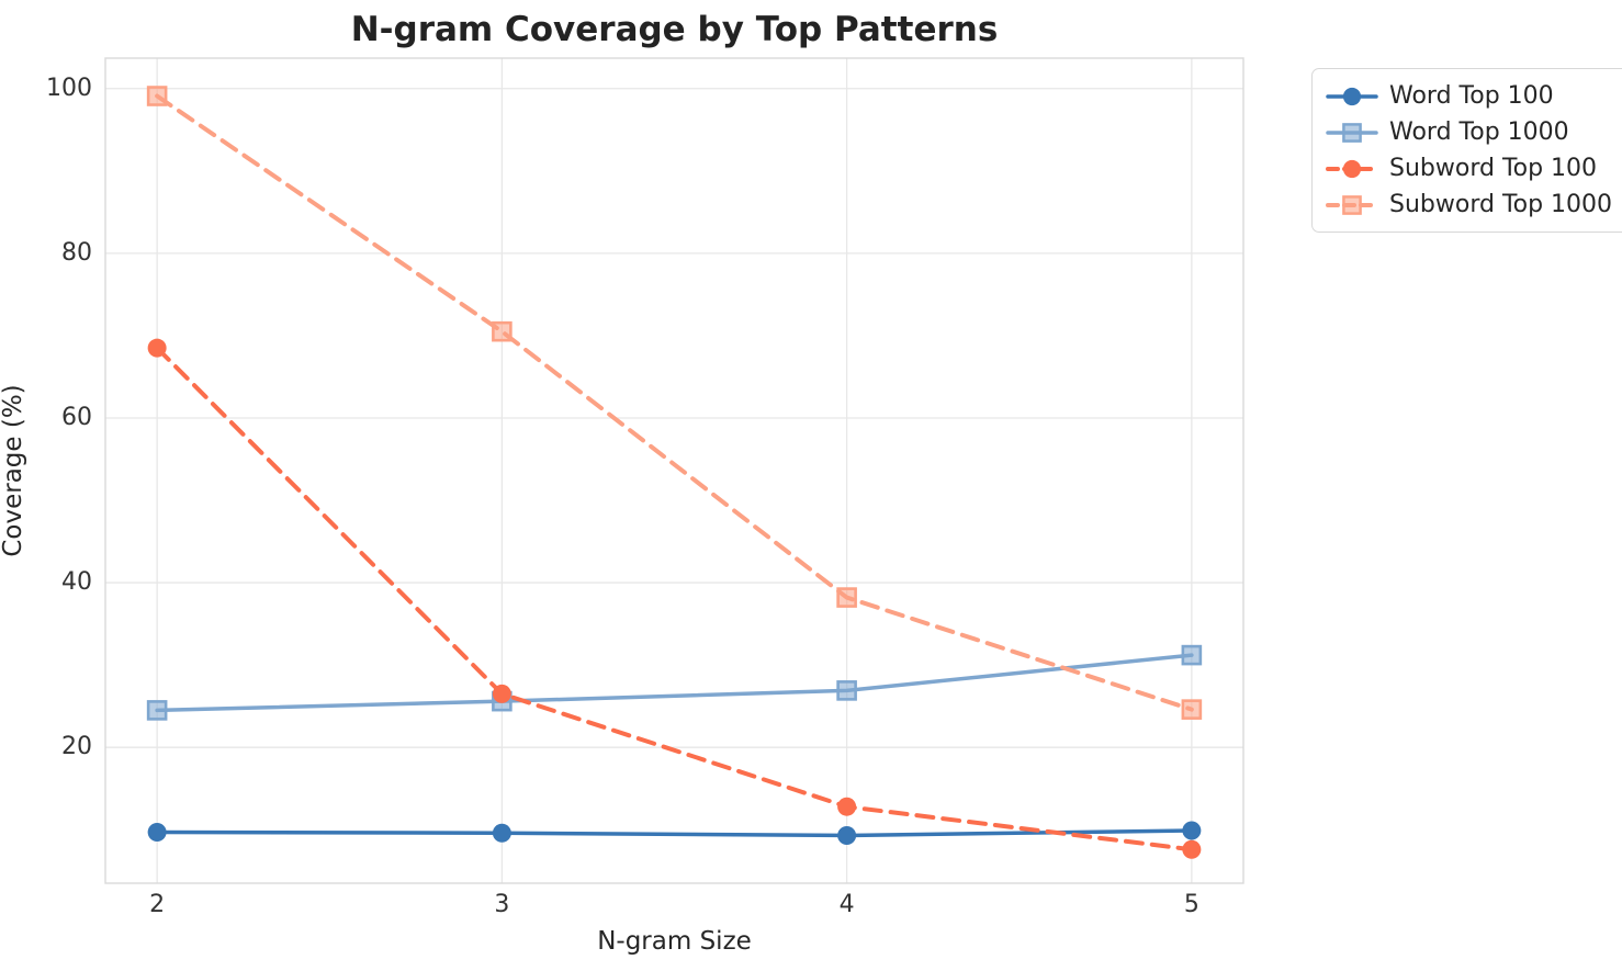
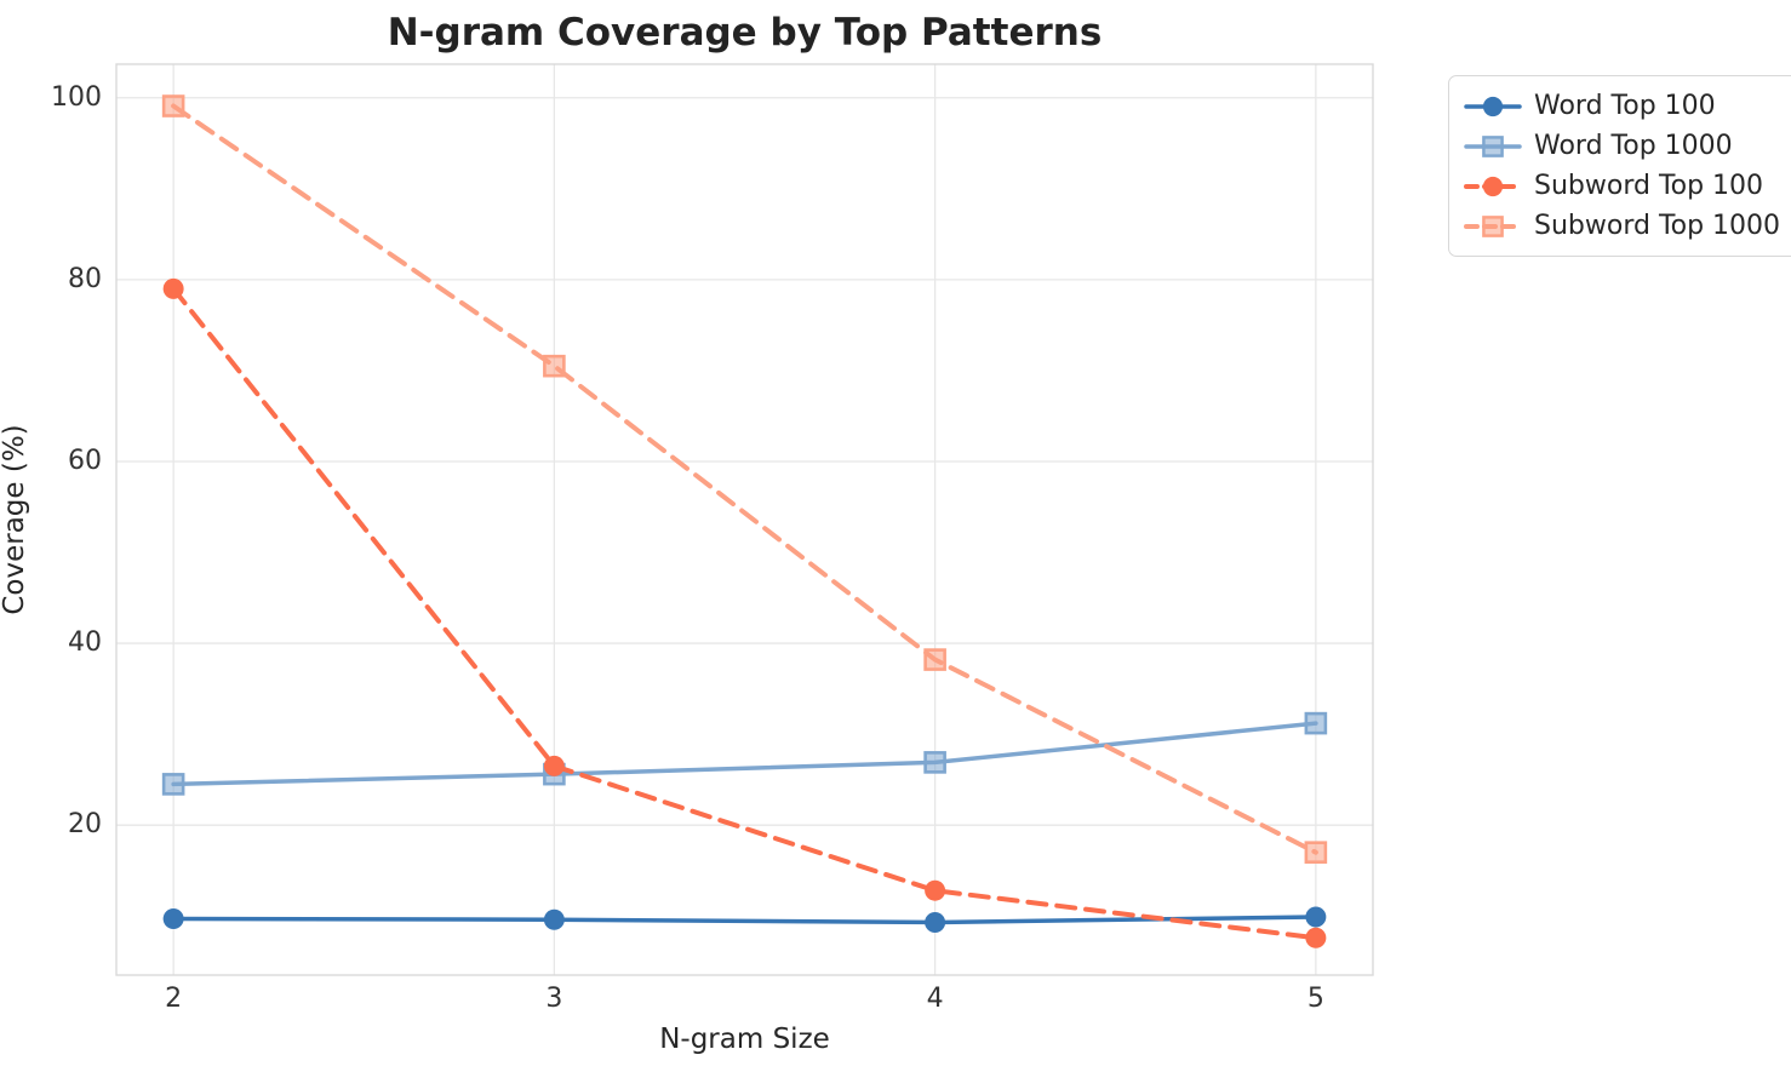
Subword Top 100/2: 68 -> 79
Subword Top 1000/5: 25 -> 17
